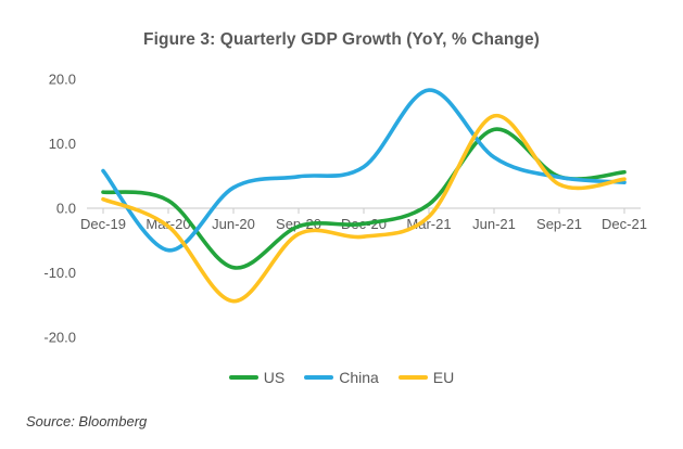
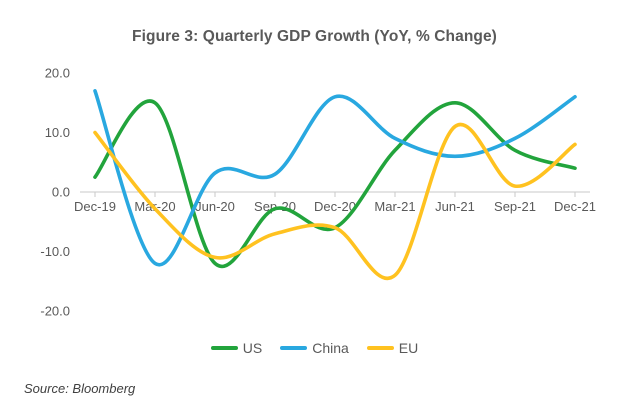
China/Dec-19: 6 -> 17
EU/Dec-19: 1 -> 10
US/Mar-20: 1 -> 15
China/Mar-20: -6 -> -12
US/Jun-20: -9 -> -12
EU/Jun-20: -14 -> -11
China/Sep-20: 5 -> 3
EU/Sep-20: -4 -> -7
US/Dec-20: -2 -> -6
China/Dec-20: 6 -> 16
EU/Dec-20: -4 -> -6
US/Mar-21: 1 -> 7
China/Mar-21: 18 -> 9
EU/Mar-21: -1 -> -14
US/Jun-21: 12 -> 15
China/Jun-21: 8 -> 6
EU/Jun-21: 14 -> 11
US/Sep-21: 5 -> 7
China/Sep-21: 5 -> 9
EU/Sep-21: 4 -> 1
US/Dec-21: 6 -> 4
China/Dec-21: 4 -> 16
EU/Dec-21: 4 -> 8
